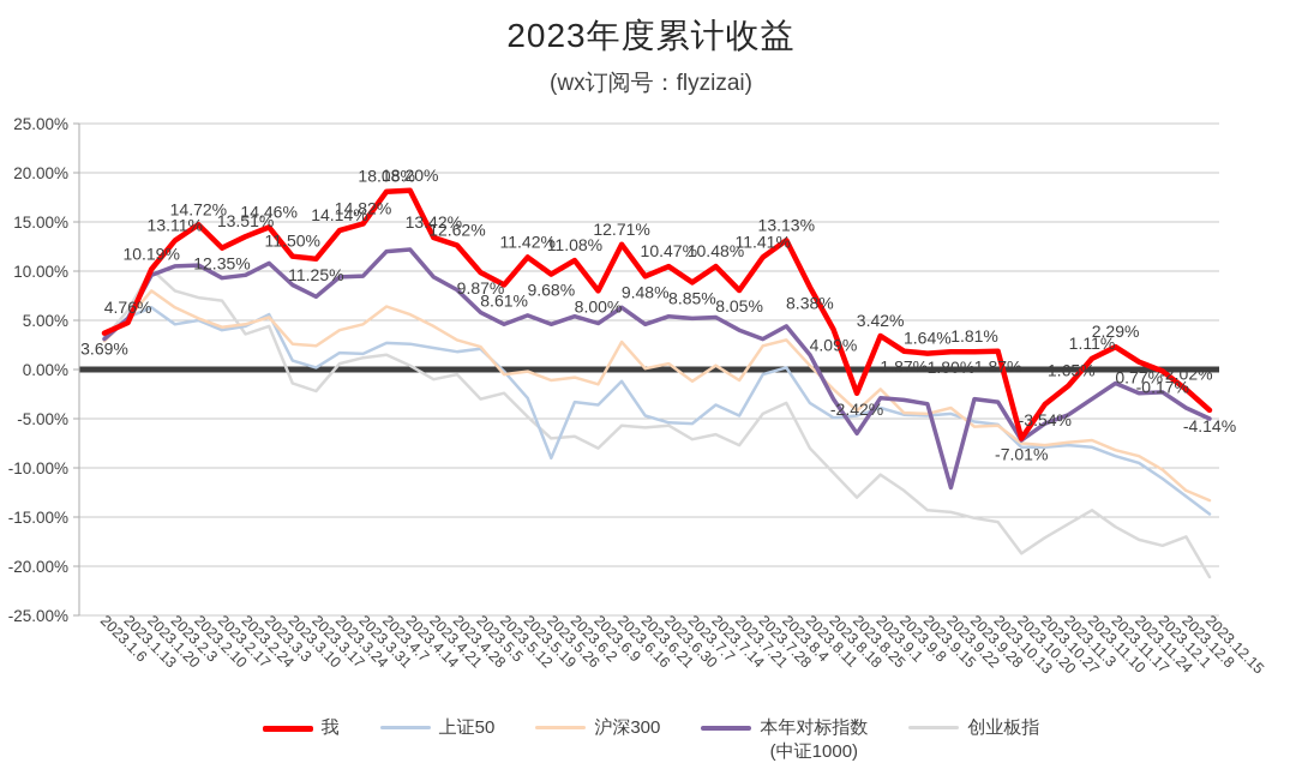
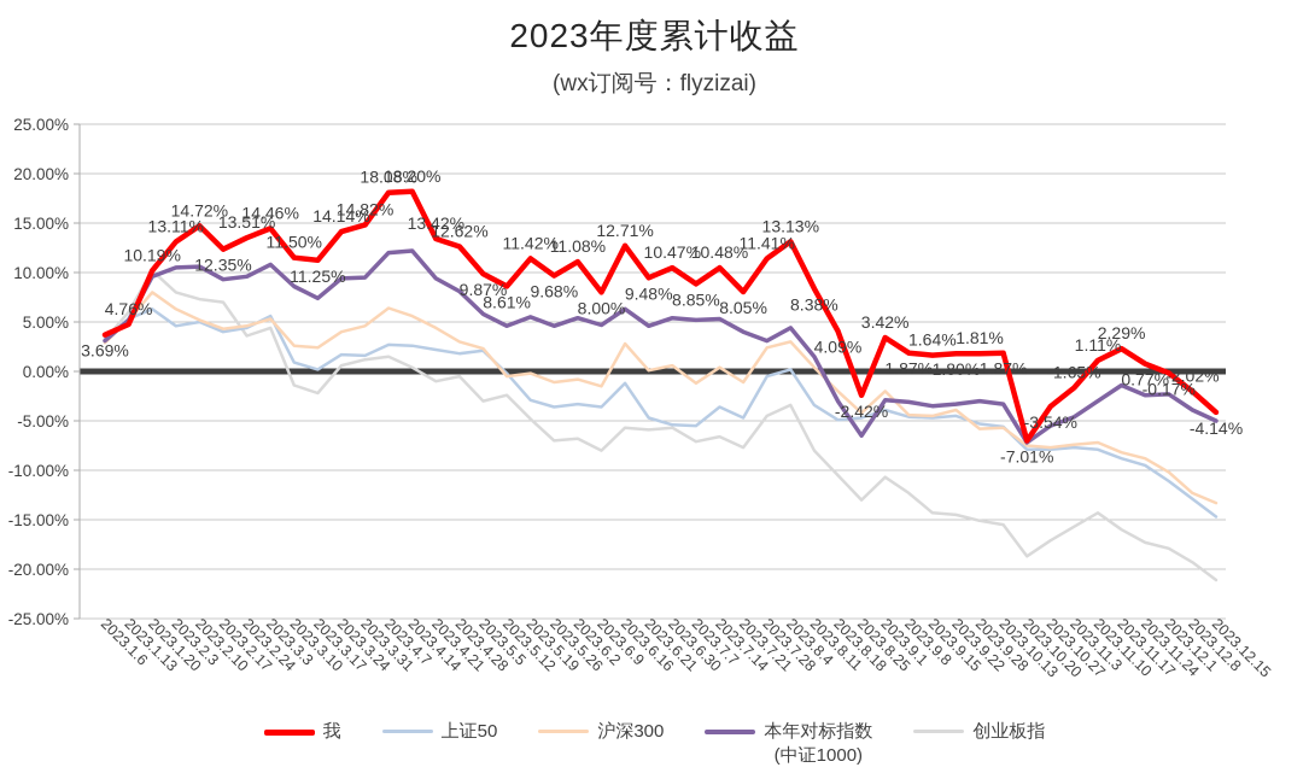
上证50/2023.5.26: -9% -> -4%
本年对标指数/2023.9.22: -12% -> -3%
创业板指/2023.12.8: -17% -> -19%
